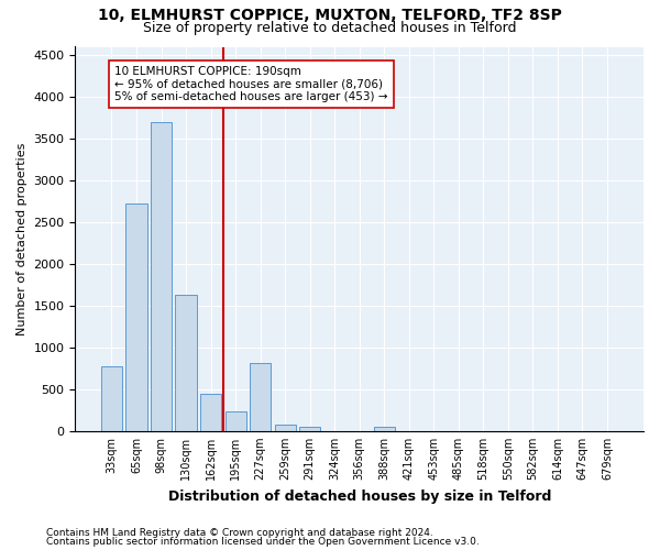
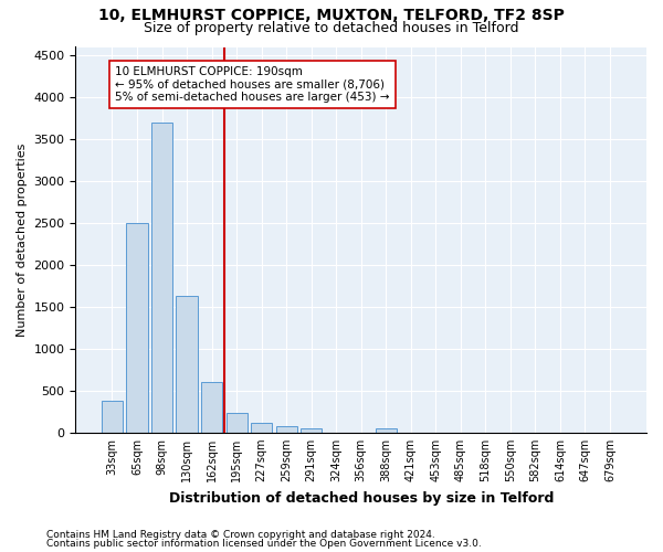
33sqm: 780 -> 380
65sqm: 2720 -> 2500
162sqm: 440 -> 600
227sqm: 820 -> 110
